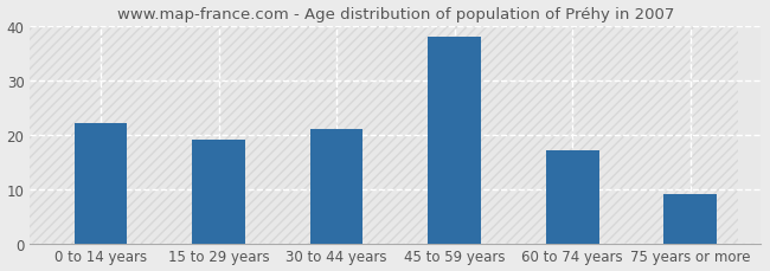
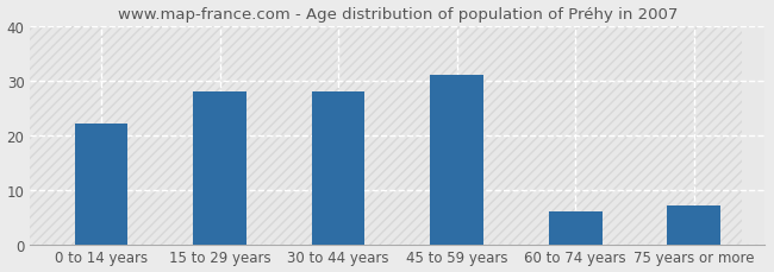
15 to 29 years: 19 -> 28
30 to 44 years: 21 -> 28
45 to 59 years: 38 -> 31
60 to 74 years: 17 -> 6
75 years or more: 9 -> 7
